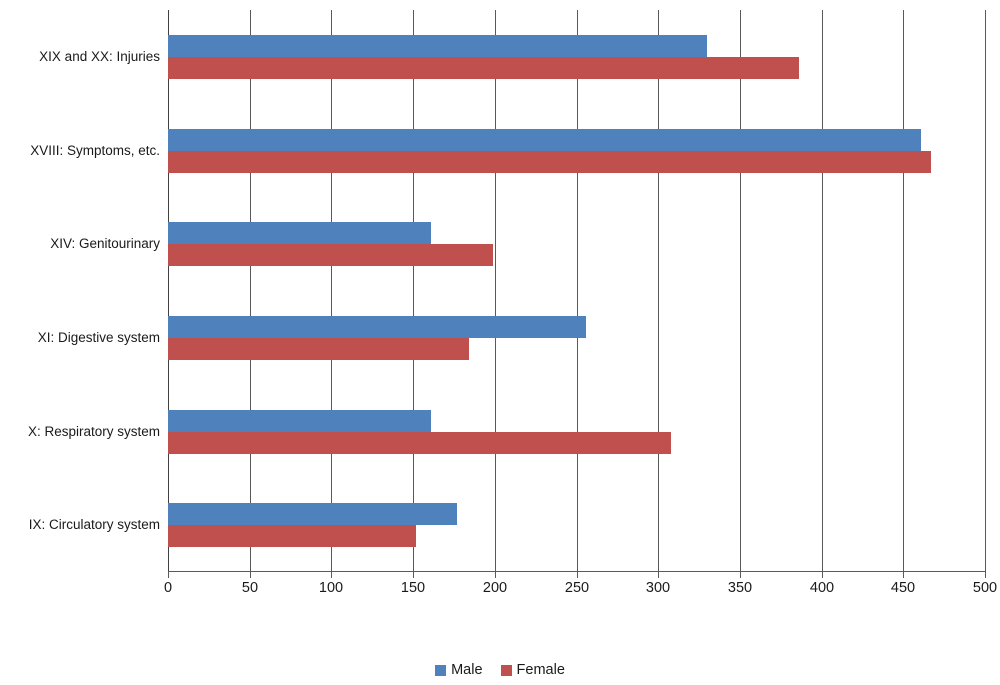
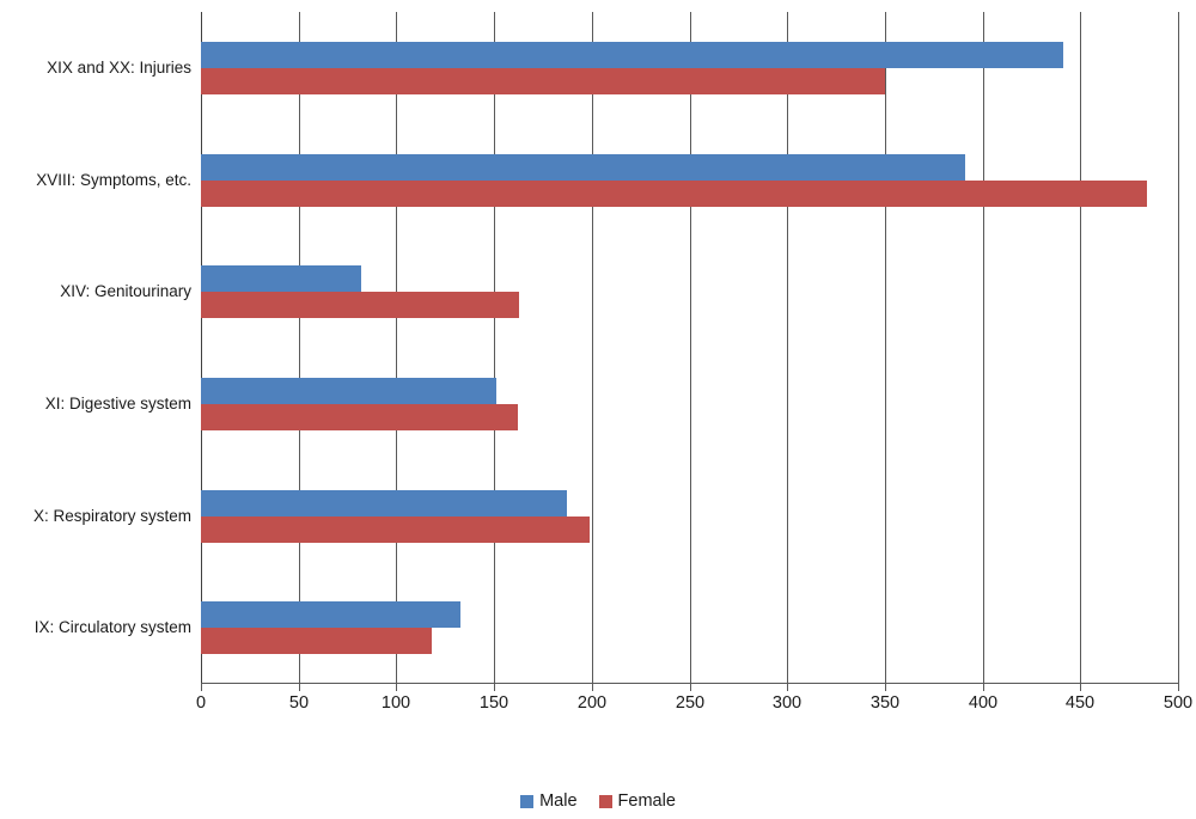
Male/IX: Circulatory system: 177 -> 133
Female/IX: Circulatory system: 152 -> 118
Male/X: Respiratory system: 161 -> 187
Female/X: Respiratory system: 308 -> 199
Male/XI: Digestive system: 256 -> 151
Female/XI: Digestive system: 184 -> 162
Male/XIV: Genitourinary: 161 -> 82
Female/XIV: Genitourinary: 199 -> 163
Male/XVIII: Symptoms, etc.: 461 -> 391
Female/XVIII: Symptoms, etc.: 467 -> 484
Male/XIX and XX: Injuries: 330 -> 441
Female/XIX and XX: Injuries: 386 -> 350
